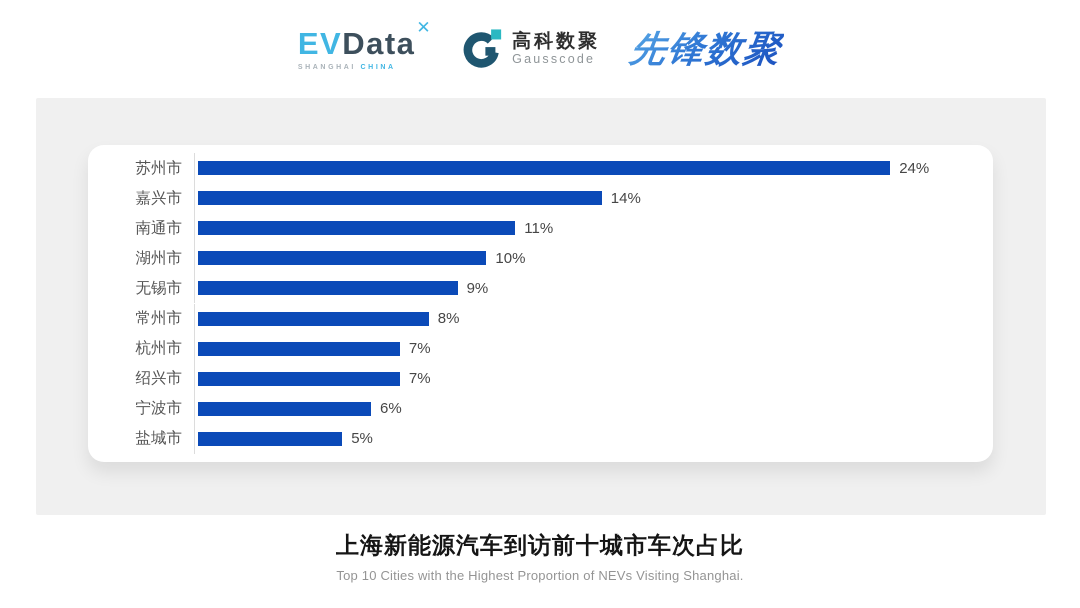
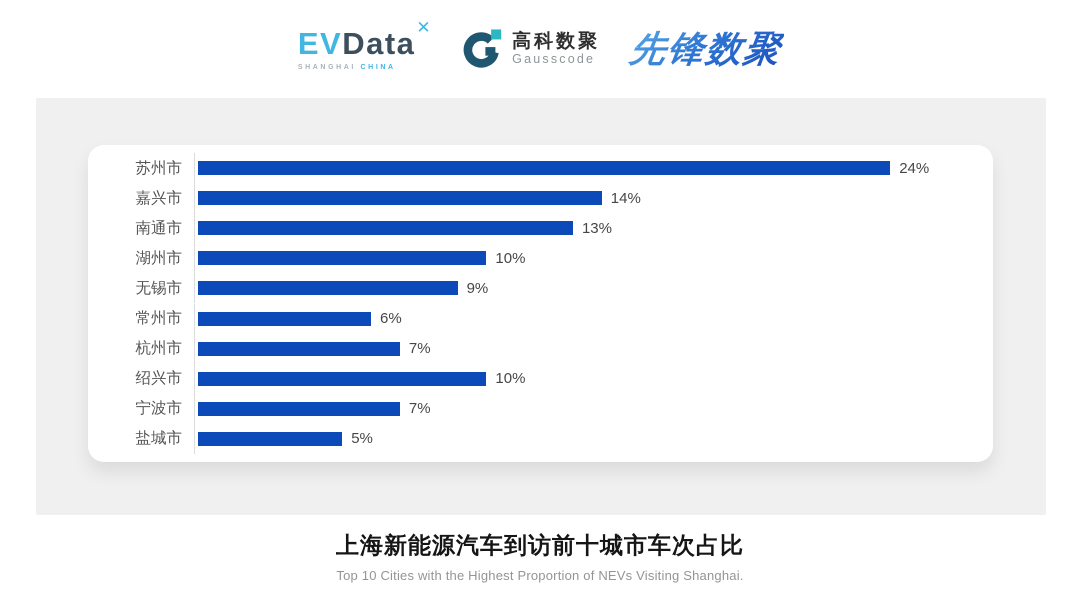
南通市: 11% -> 13%
常州市: 8% -> 6%
绍兴市: 7% -> 10%
宁波市: 6% -> 7%
